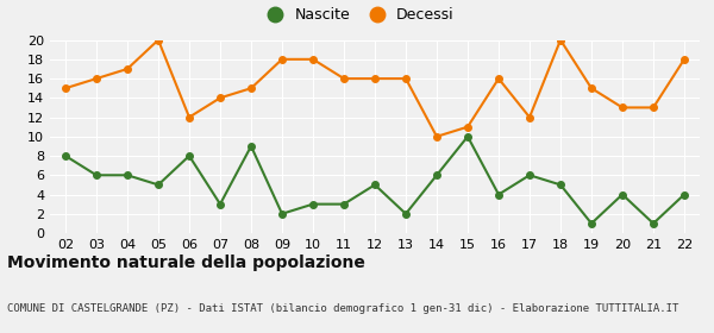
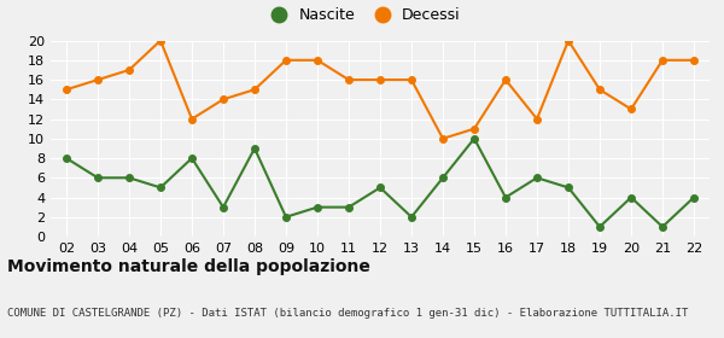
Decessi/21: 13 -> 18
